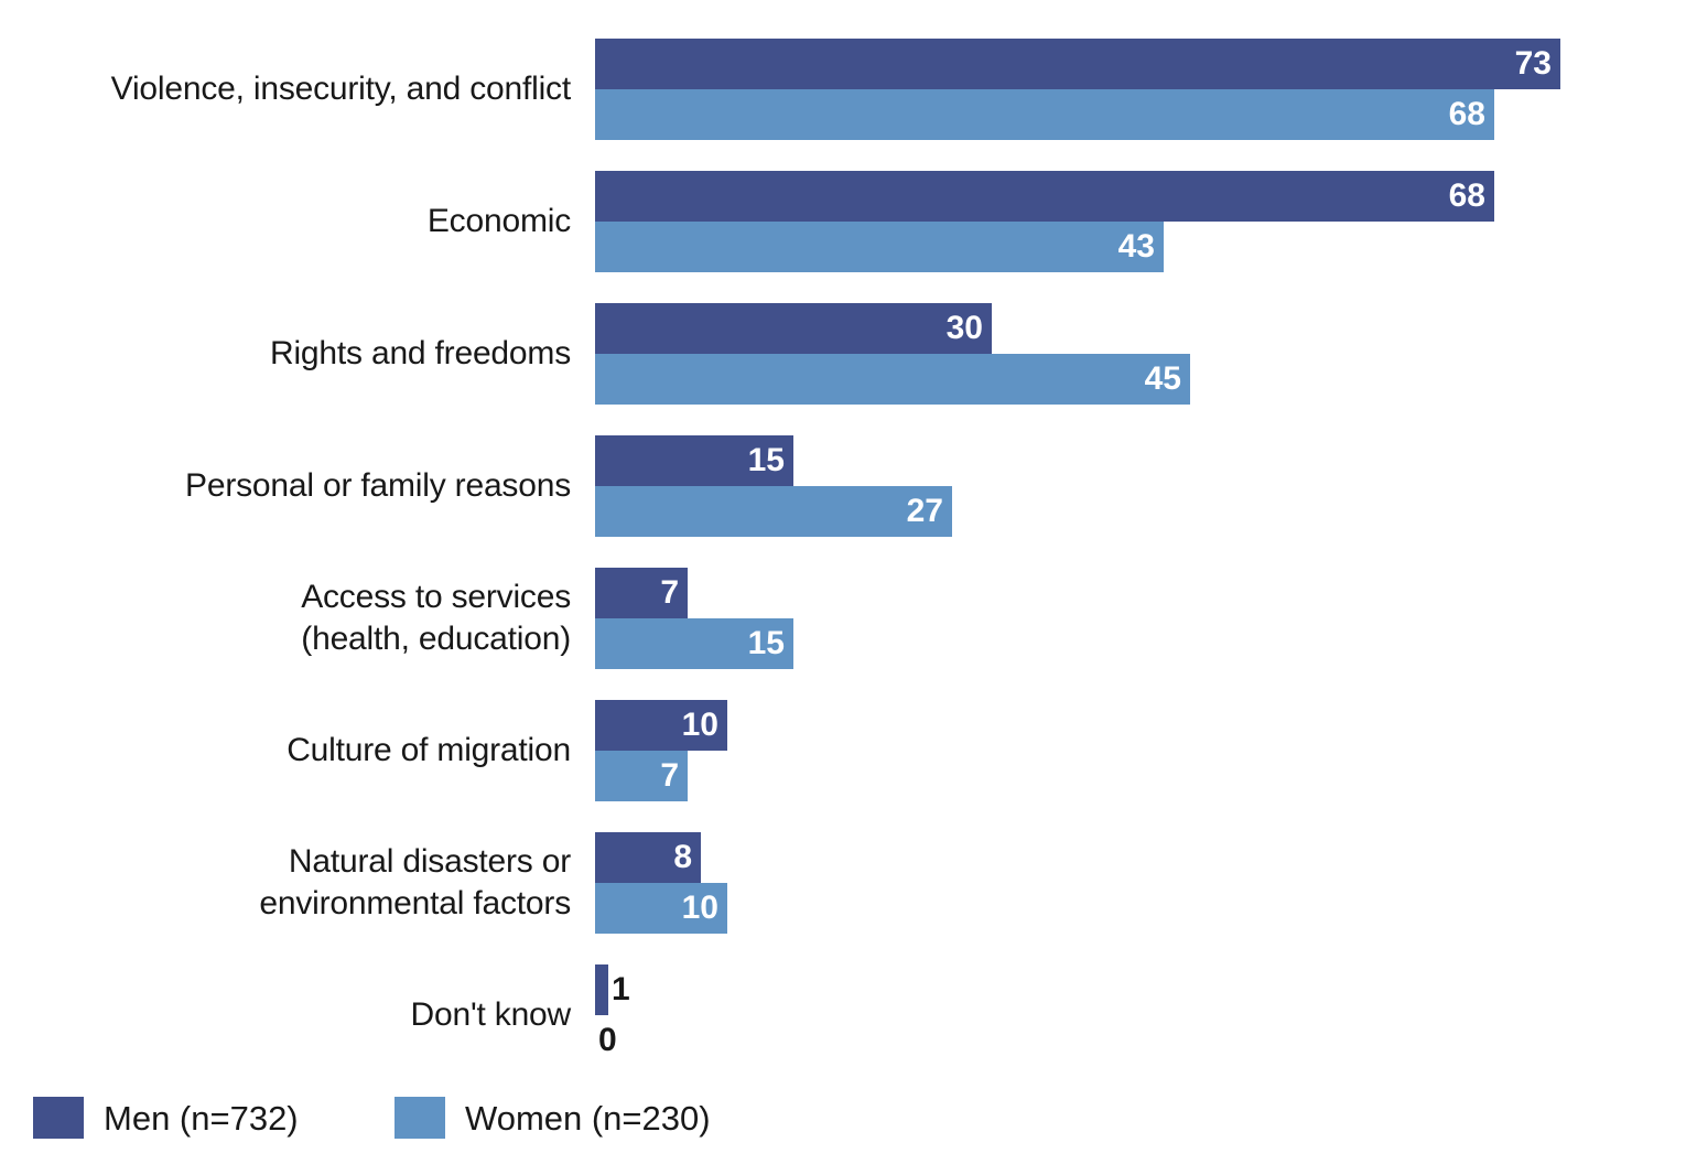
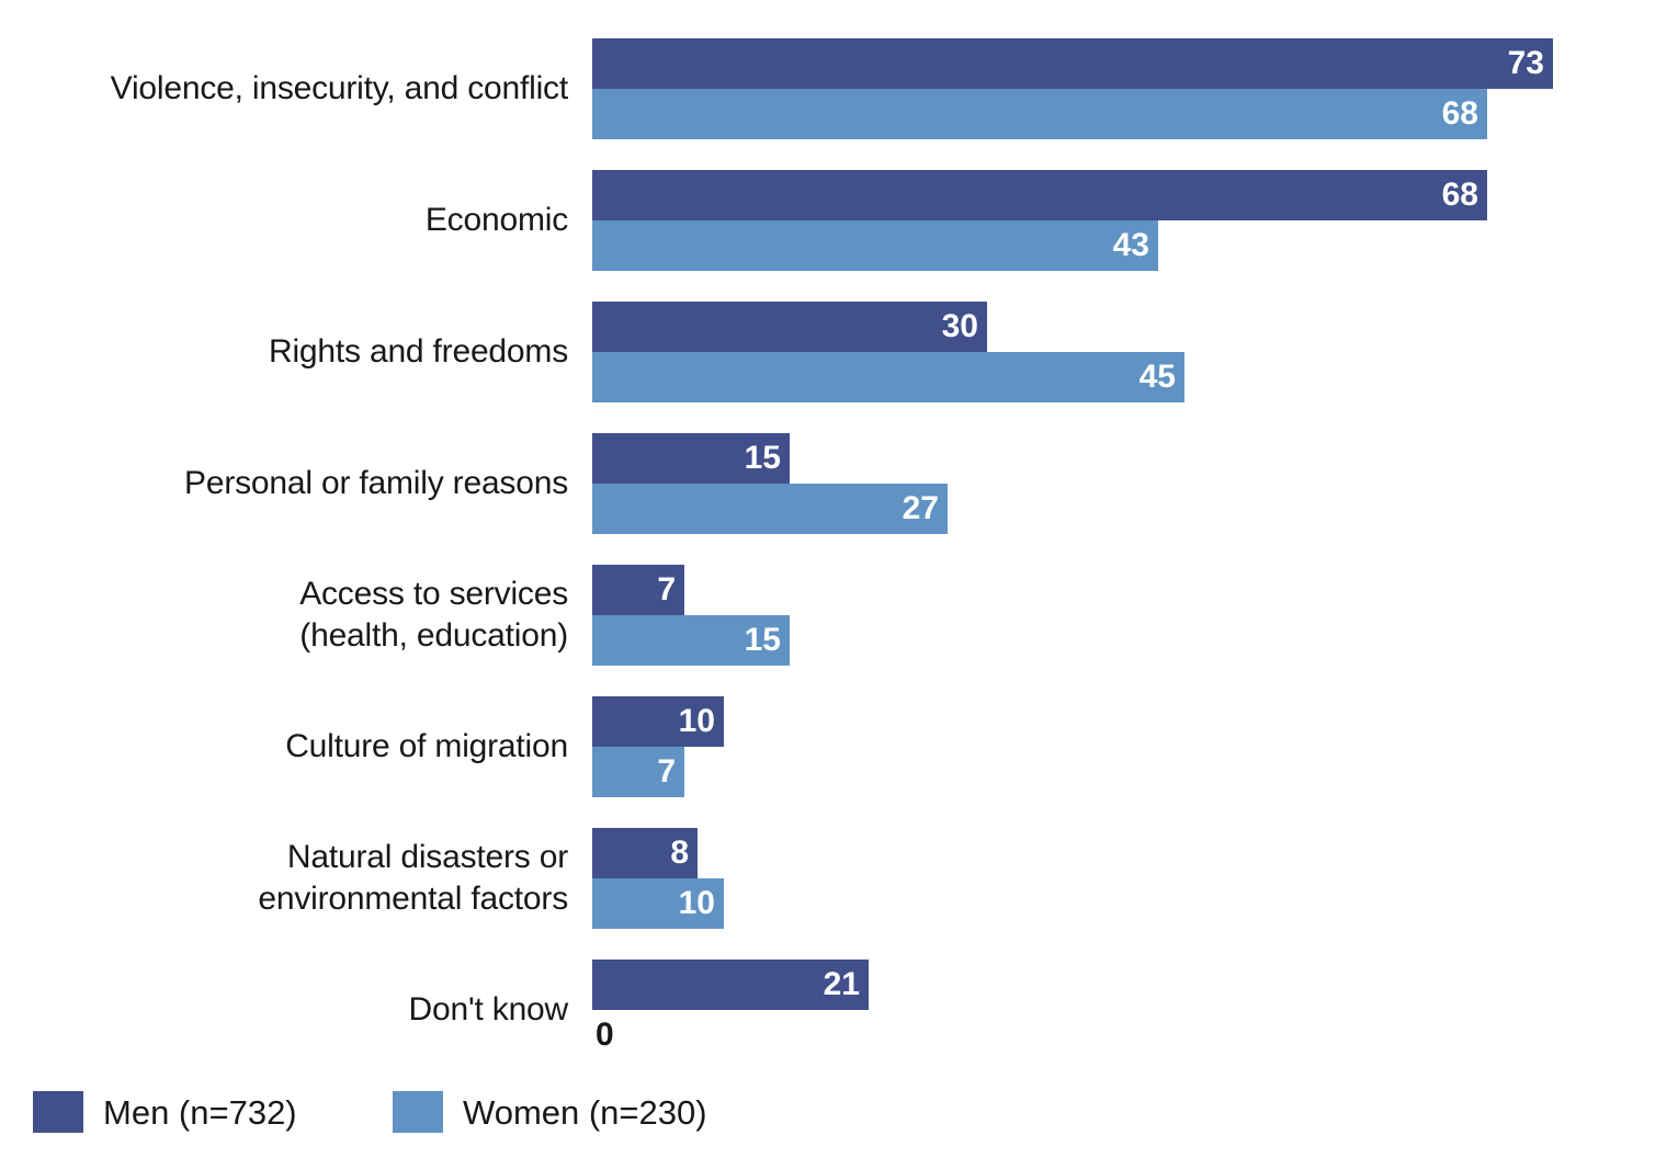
Men (n=732)/Don't know: 1 -> 21
